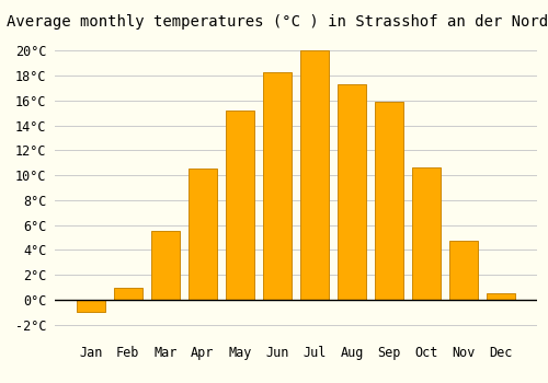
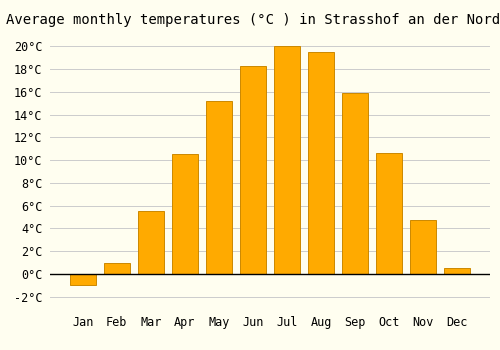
Aug: 17.3°C -> 19.5°C
